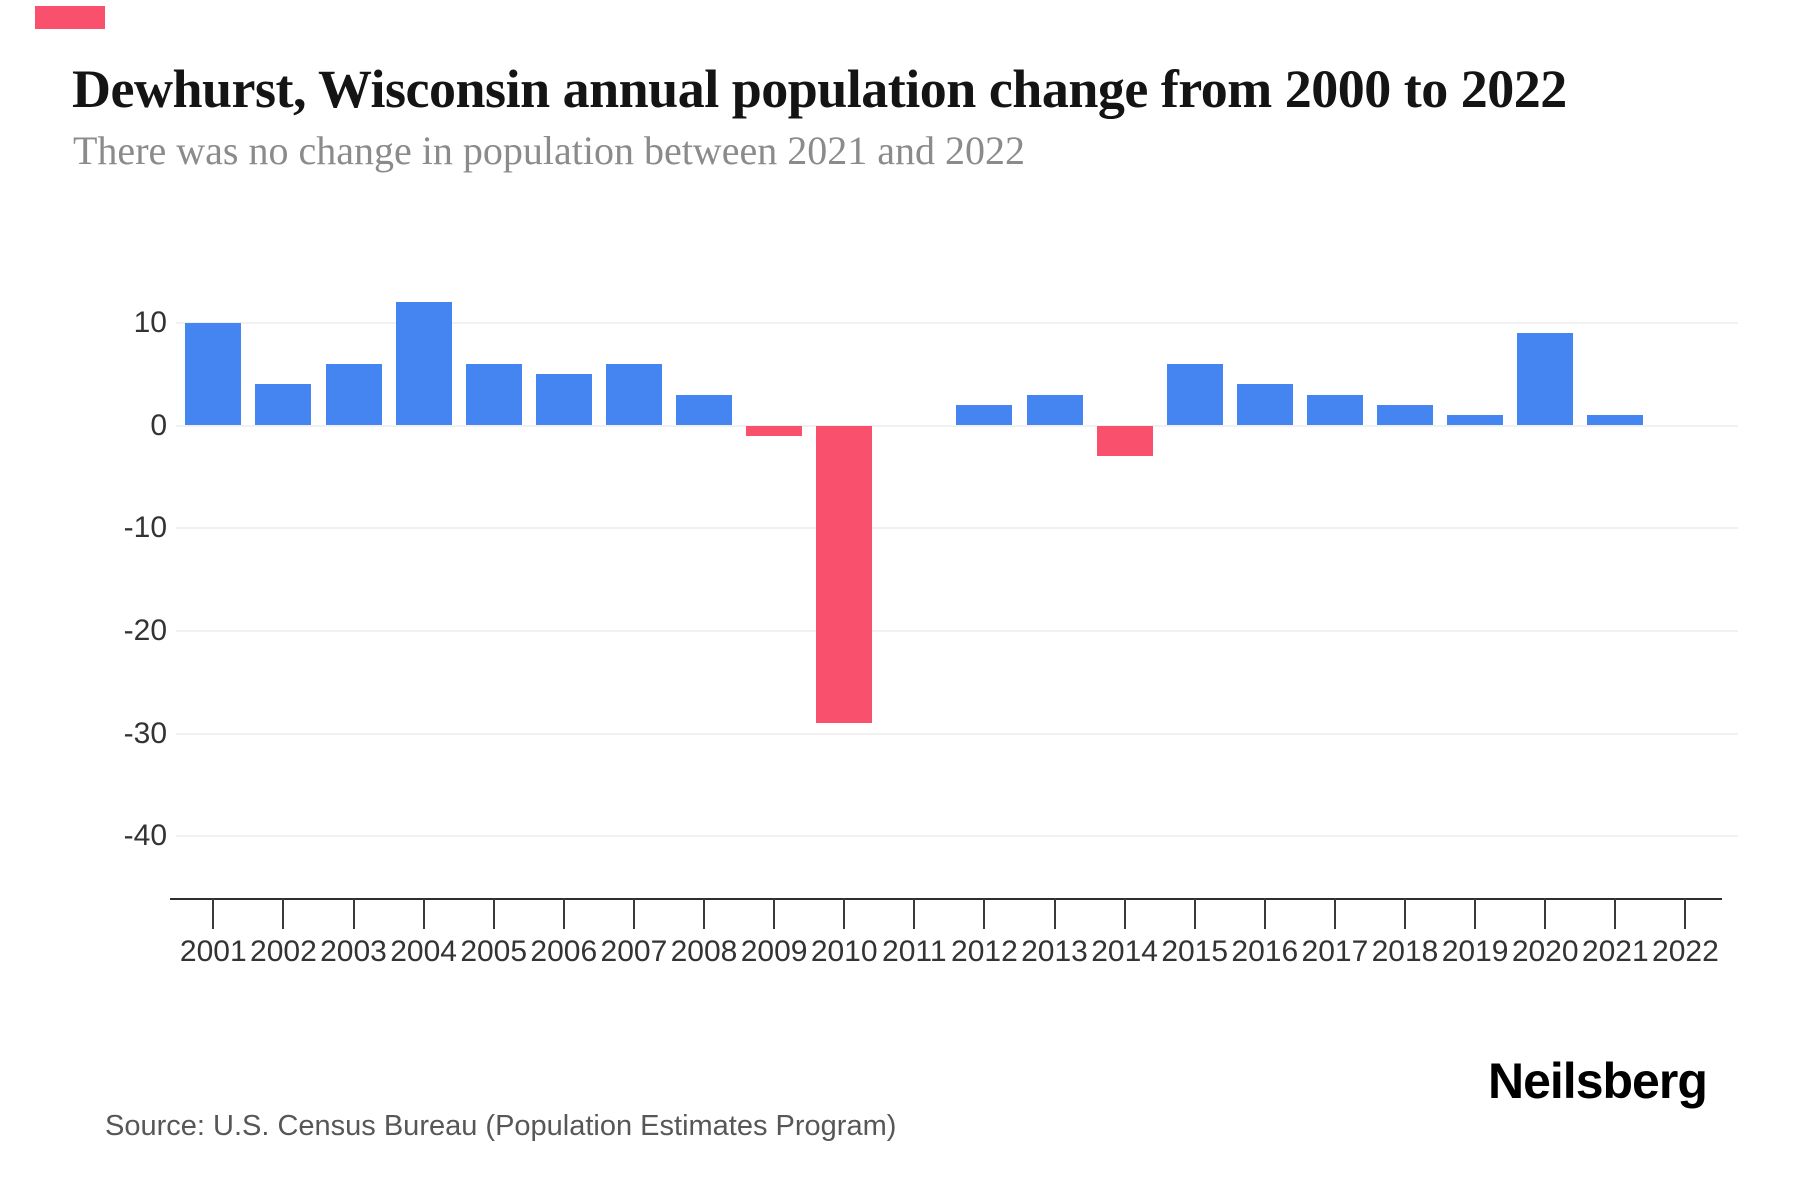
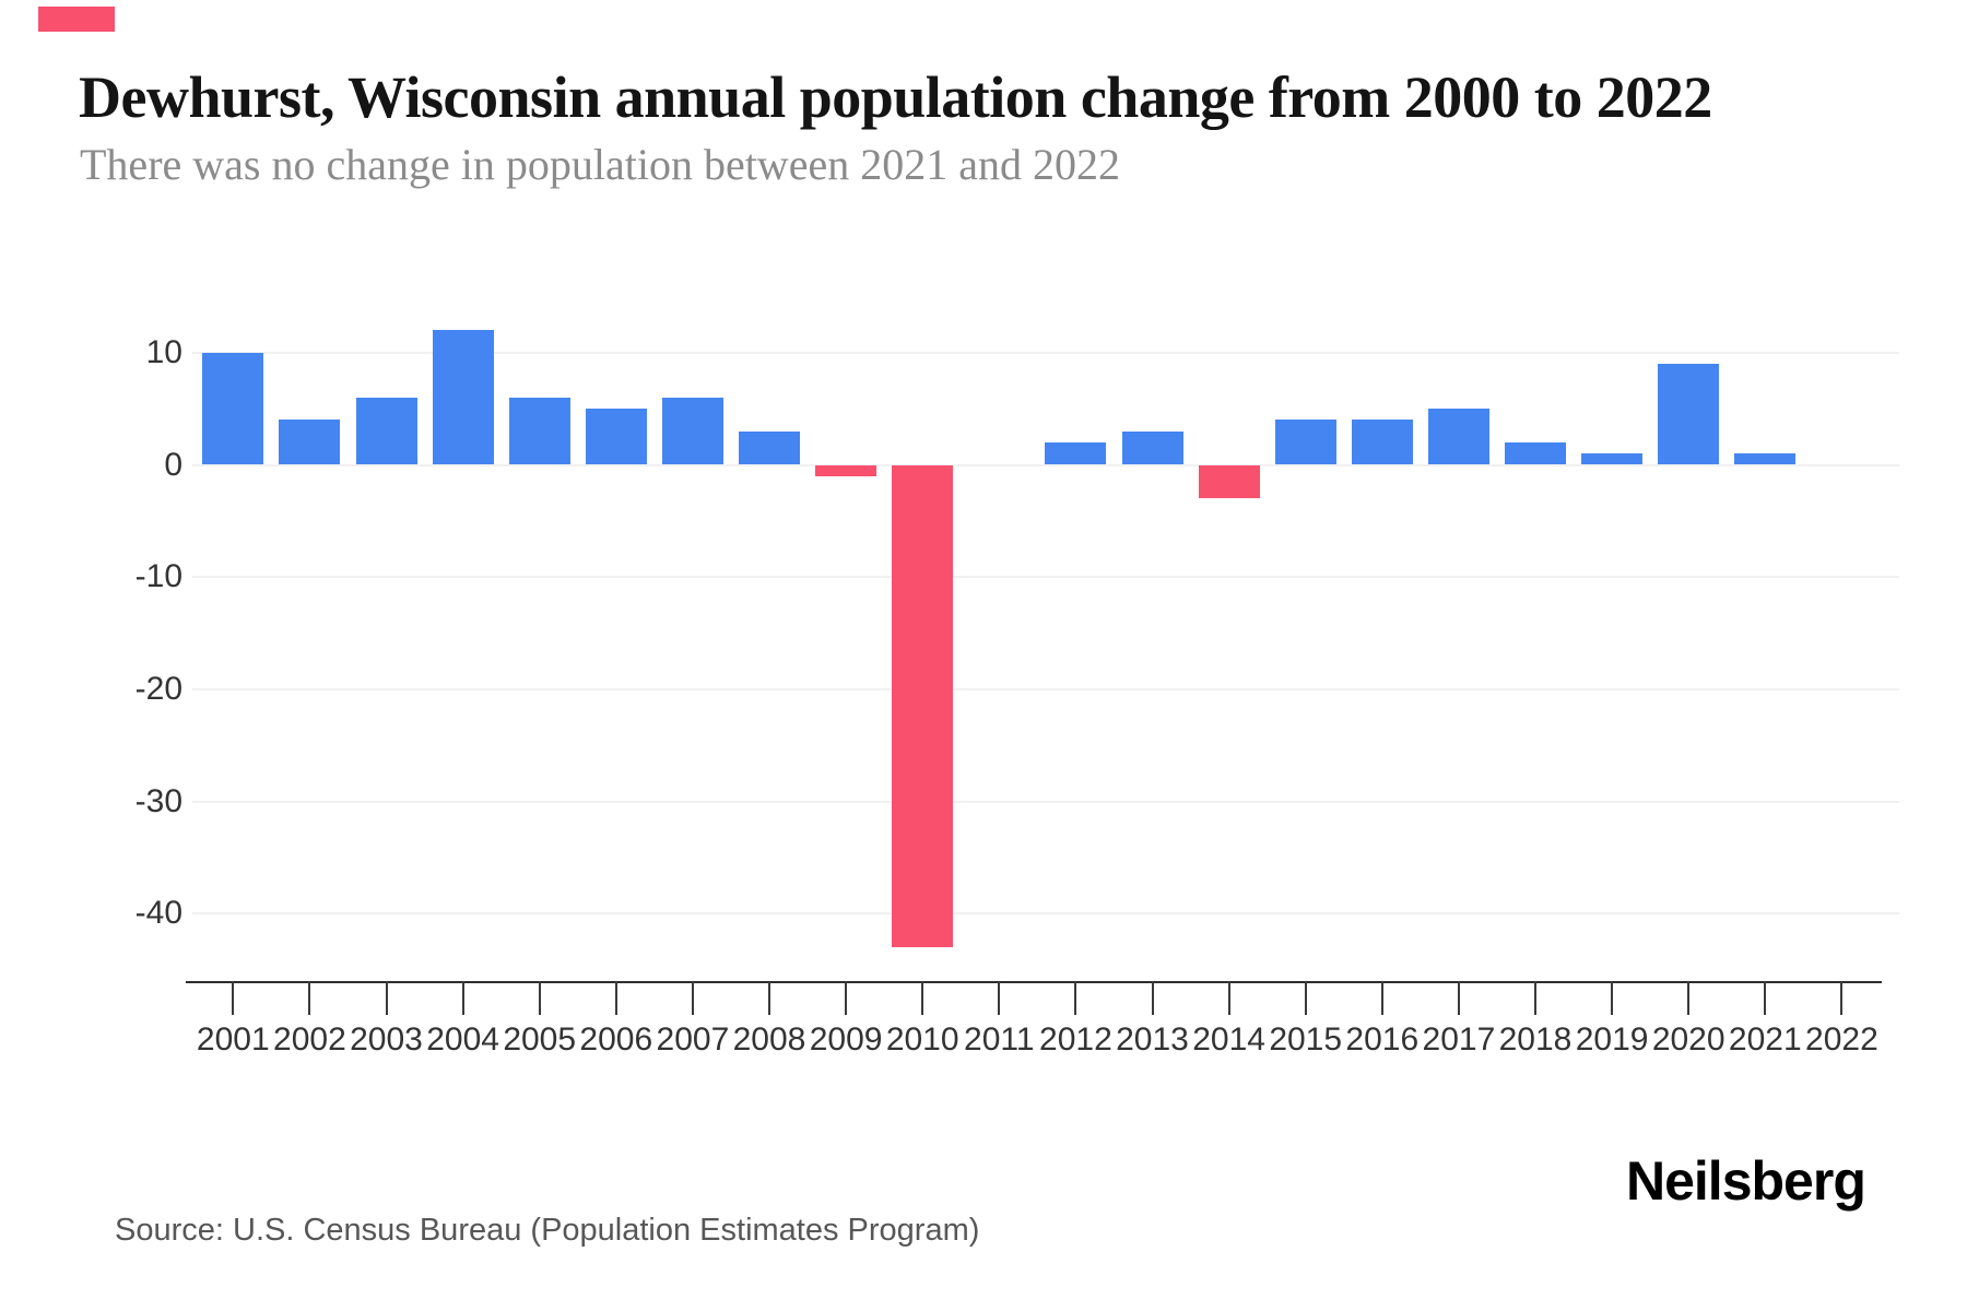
2010: -29 -> -43
2015: 6 -> 4
2017: 3 -> 5
